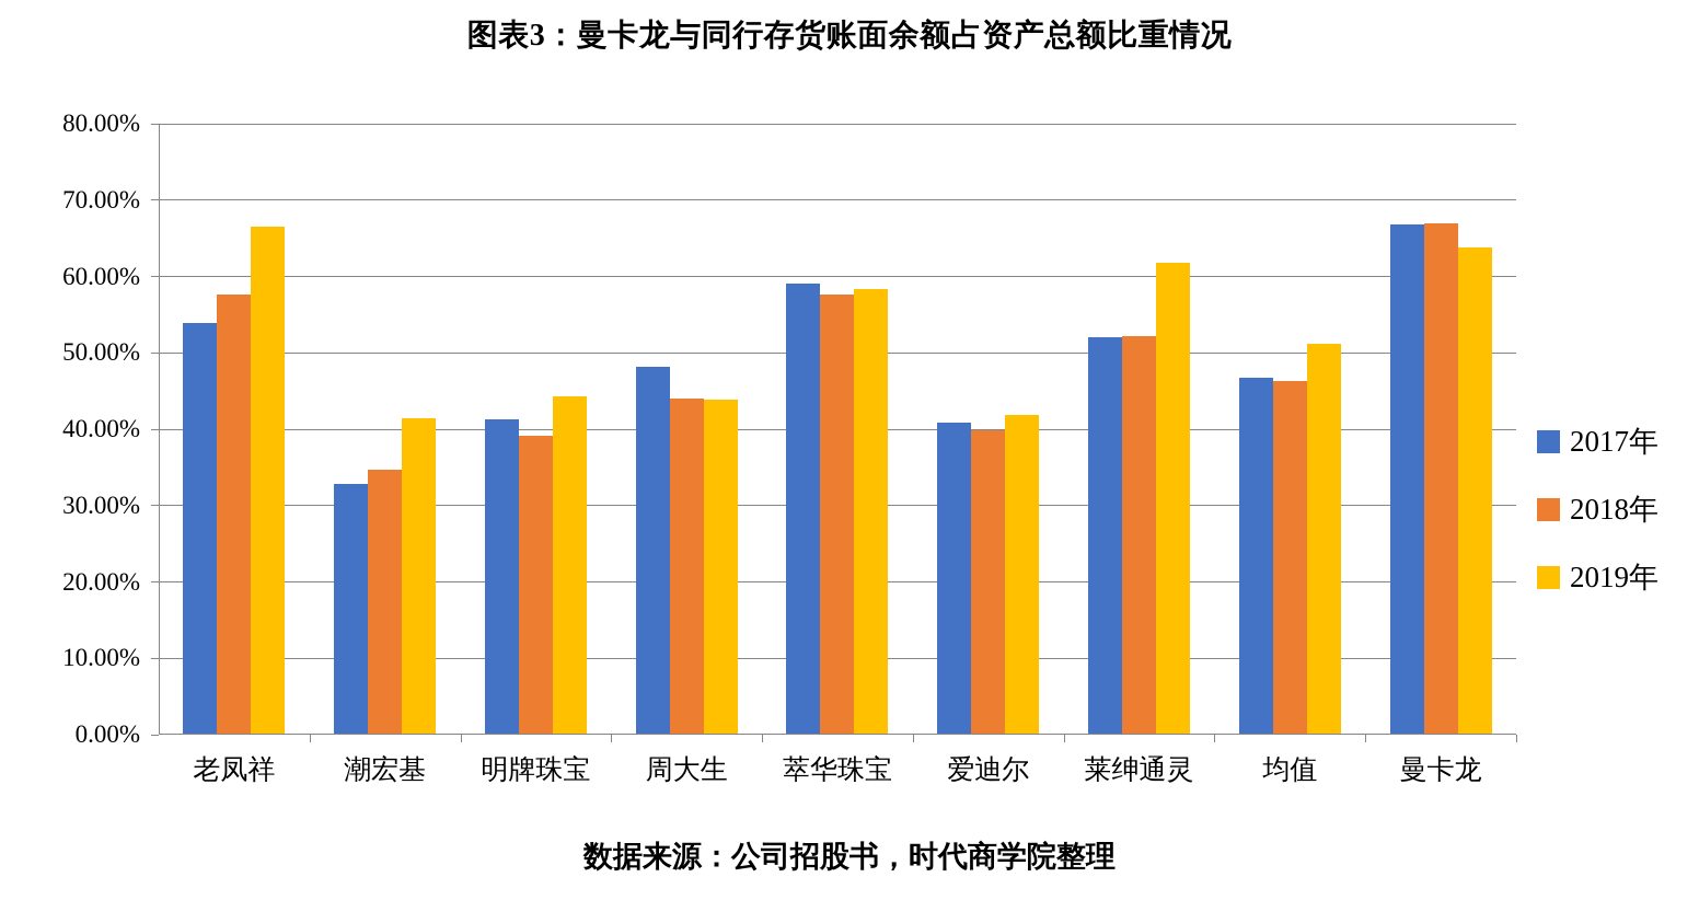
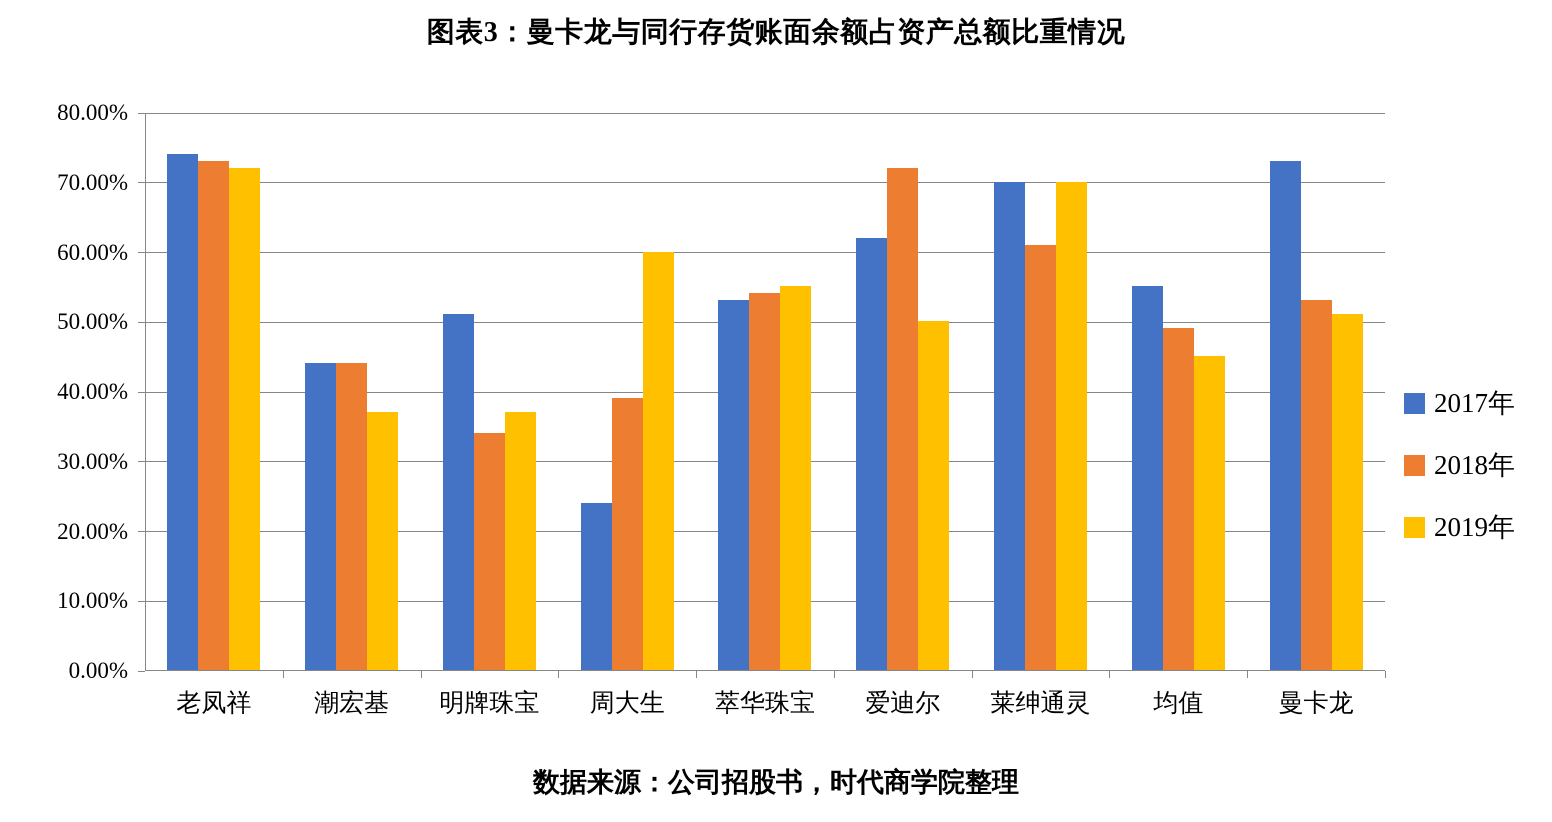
2017年/老凤祥: 54% -> 74%
2018年/老凤祥: 58% -> 73%
2019年/老凤祥: 66% -> 72%
2017年/潮宏基: 33% -> 44%
2018年/潮宏基: 34% -> 44%
2019年/潮宏基: 41% -> 37%
2017年/明牌珠宝: 41% -> 51%
2018年/明牌珠宝: 39% -> 34%
2019年/明牌珠宝: 44% -> 37%
2017年/周大生: 48% -> 24%
2018年/周大生: 44% -> 39%
2019年/周大生: 44% -> 60%
2017年/萃华珠宝: 59% -> 53%
2018年/萃华珠宝: 58% -> 54%
2019年/萃华珠宝: 58% -> 55%
2017年/爱迪尔: 41% -> 62%
2018年/爱迪尔: 40% -> 72%
2019年/爱迪尔: 42% -> 50%
2017年/莱绅通灵: 52% -> 70%
2018年/莱绅通灵: 52% -> 61%
2019年/莱绅通灵: 62% -> 70%
2017年/均值: 47% -> 55%
2018年/均值: 46% -> 49%
2019年/均值: 51% -> 45%
2017年/曼卡龙: 67% -> 73%
2018年/曼卡龙: 67% -> 53%
2019年/曼卡龙: 64% -> 51%
